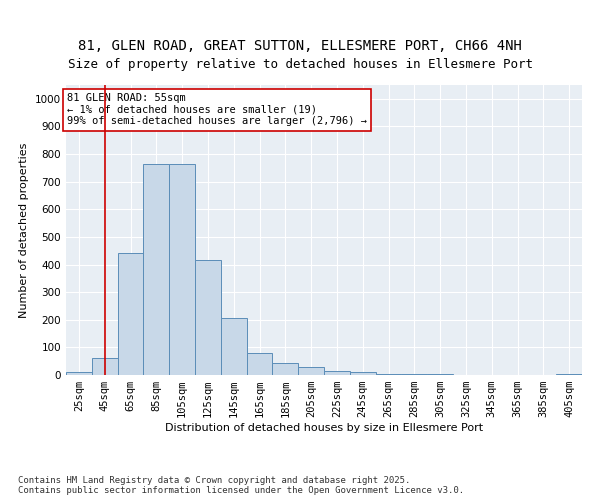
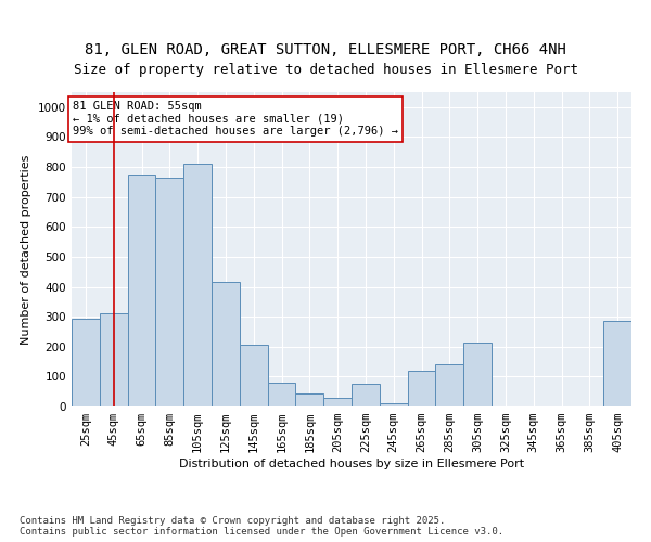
25sqm: 10 -> 295
45sqm: 62 -> 310
65sqm: 440 -> 775
105sqm: 765 -> 810
225sqm: 15 -> 75
265sqm: 5 -> 120
285sqm: 3 -> 140
305sqm: 2 -> 215
405sqm: 5 -> 285
